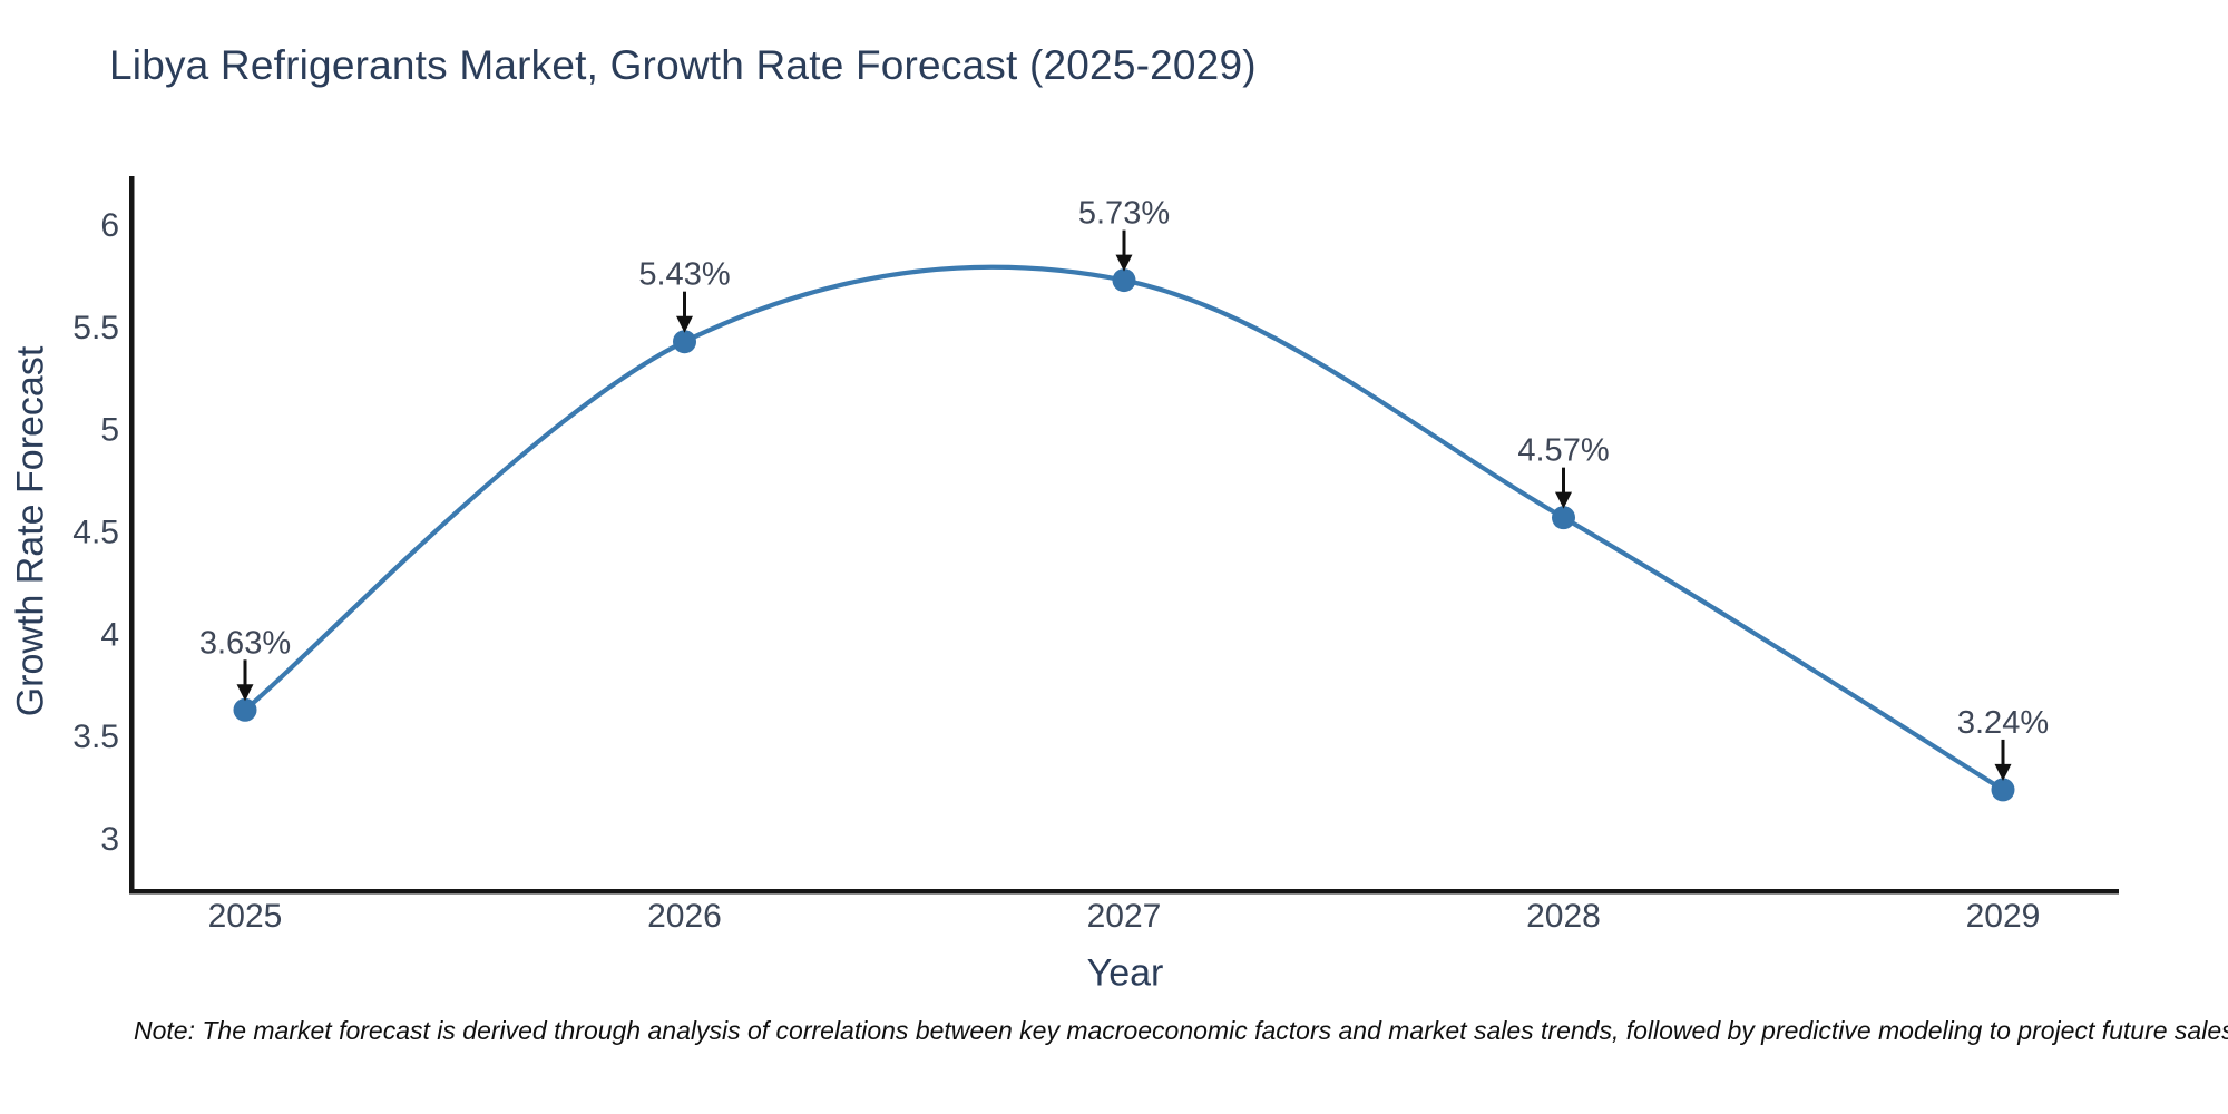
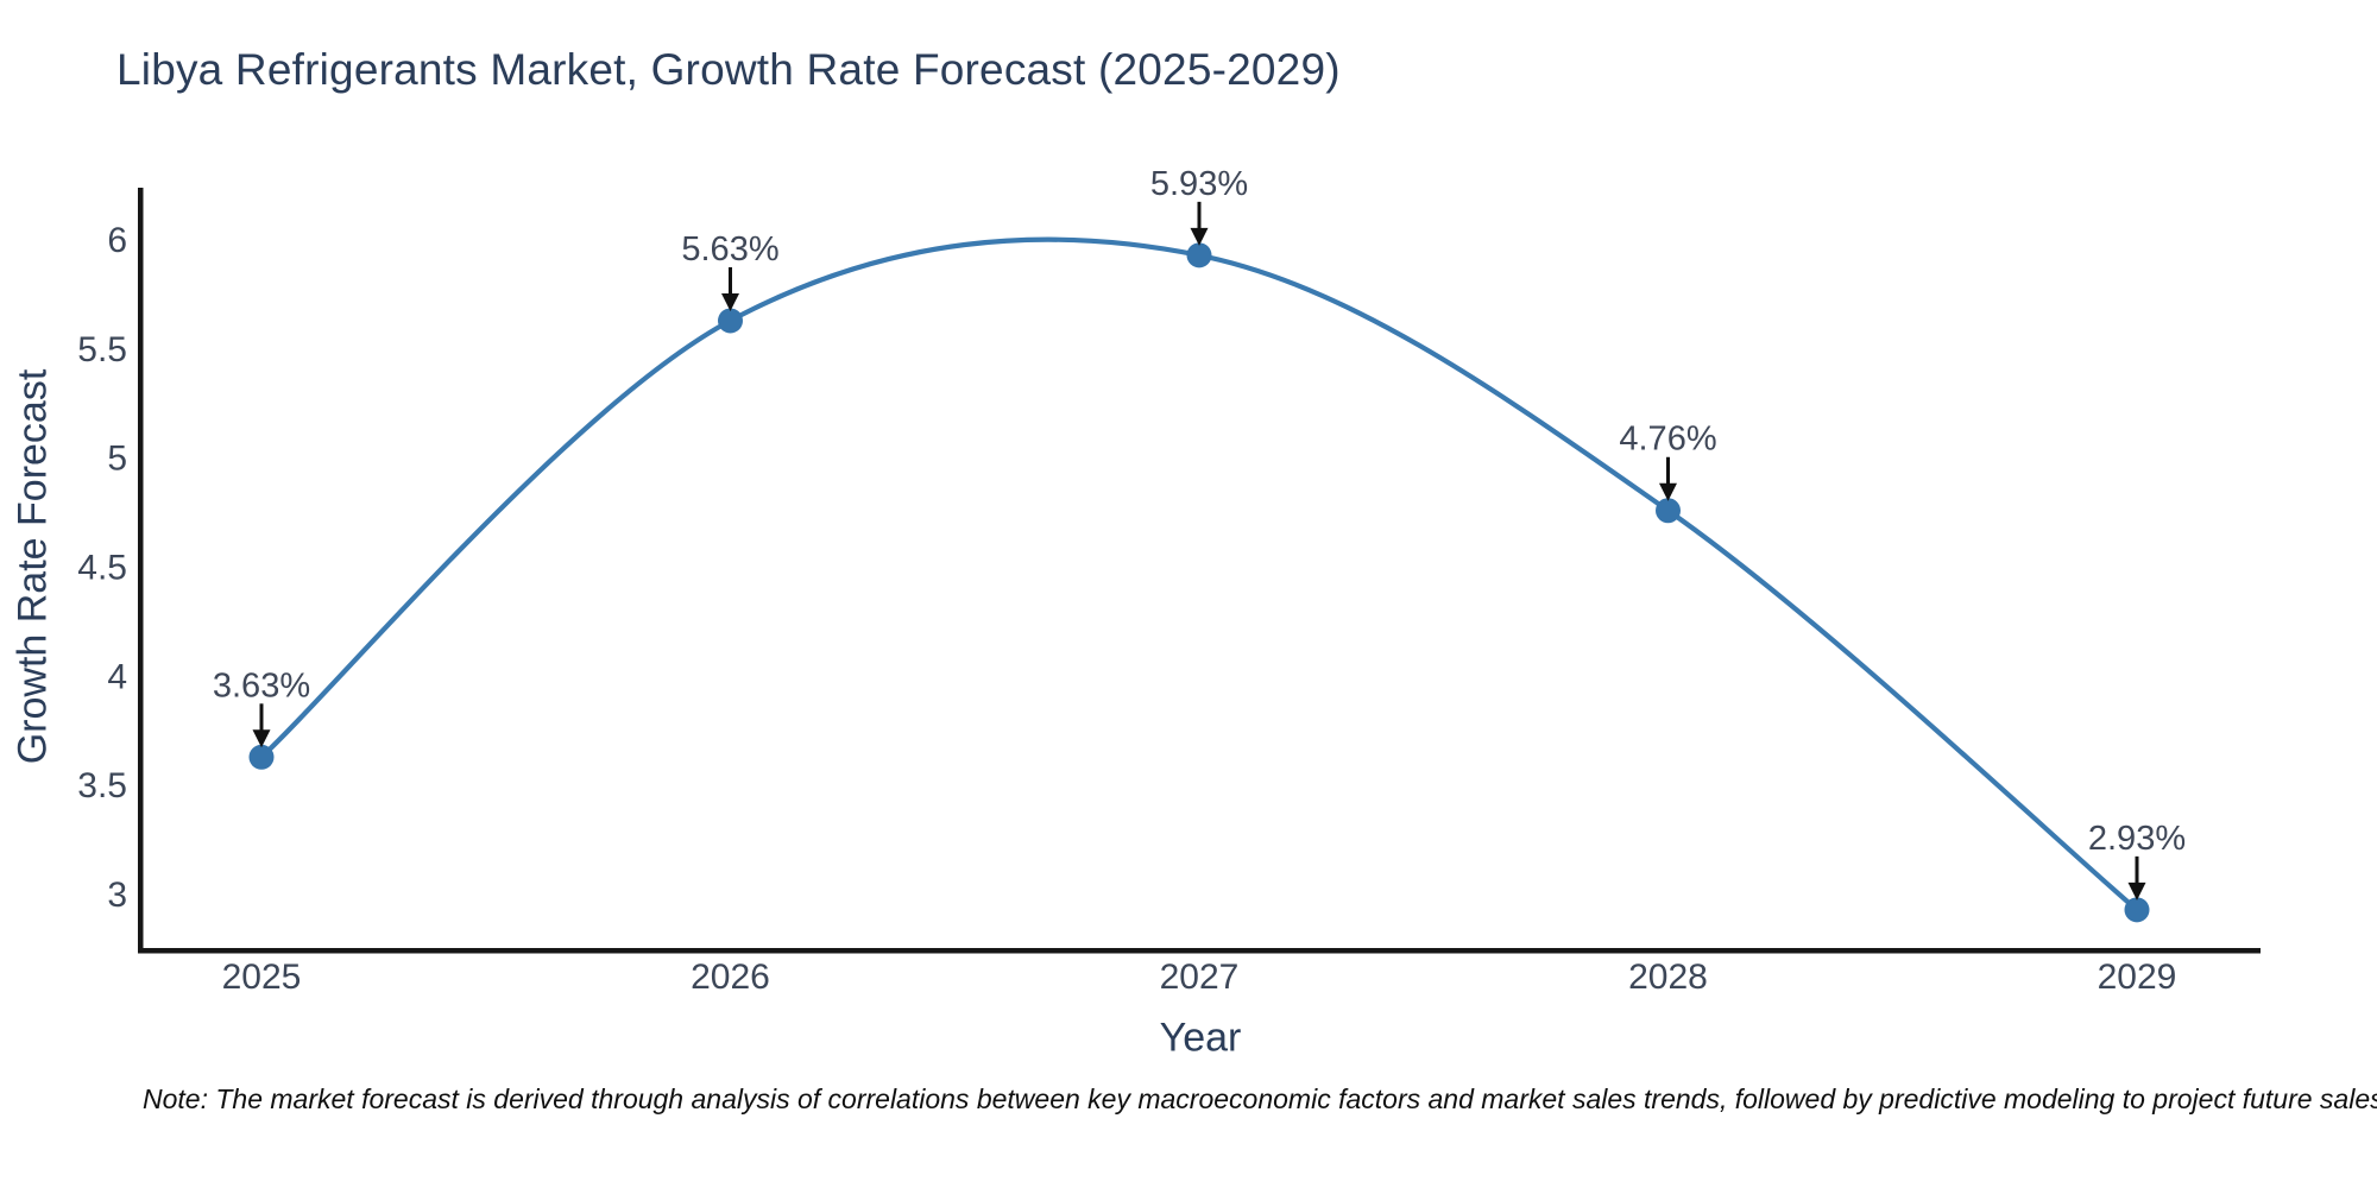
2026: 5.43% -> 5.63%
2027: 5.73% -> 5.93%
2028: 4.57% -> 4.76%
2029: 3.24% -> 2.93%
